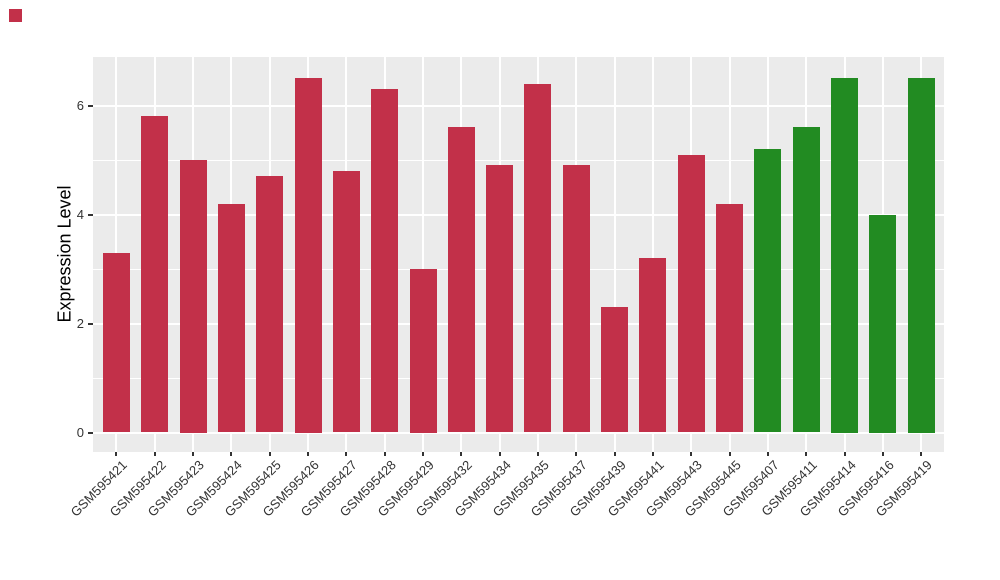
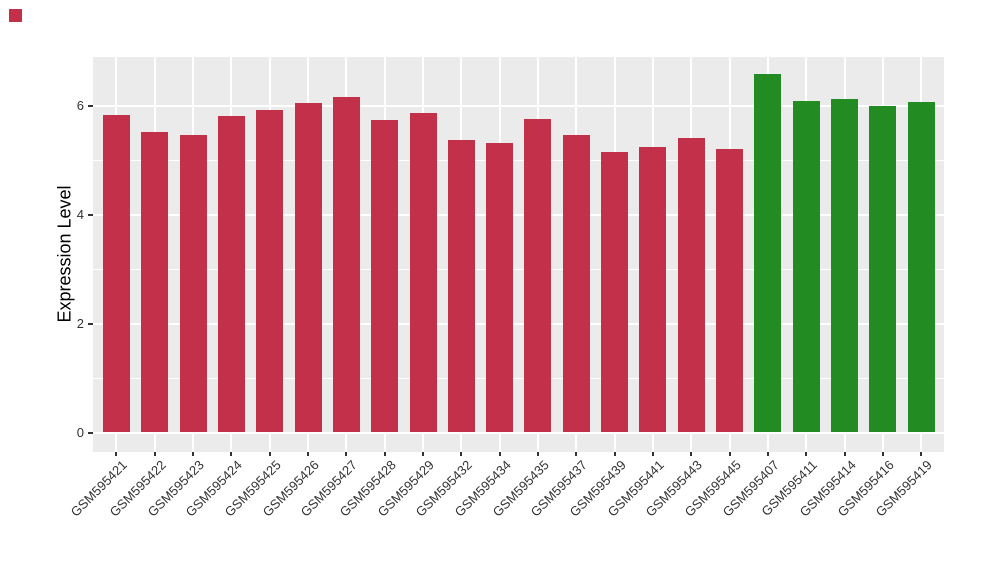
GSM595421: 3.3 -> 5.8
GSM595422: 5.8 -> 5.5
GSM595423: 5.0 -> 5.5
GSM595424: 4.2 -> 5.8
GSM595425: 4.7 -> 5.9
GSM595426: 6.5 -> 6.0
GSM595427: 4.8 -> 6.2
GSM595428: 6.3 -> 5.7
GSM595429: 3.0 -> 5.9
GSM595432: 5.6 -> 5.4
GSM595434: 4.9 -> 5.3
GSM595435: 6.4 -> 5.8
GSM595437: 4.9 -> 5.5
GSM595439: 2.3 -> 5.1
GSM595441: 3.2 -> 5.2
GSM595443: 5.1 -> 5.4
GSM595445: 4.2 -> 5.2
GSM595407: 5.2 -> 6.6
GSM595411: 5.6 -> 6.1
GSM595414: 6.5 -> 6.1
GSM595416: 4.0 -> 6.0
GSM595419: 6.5 -> 6.1
